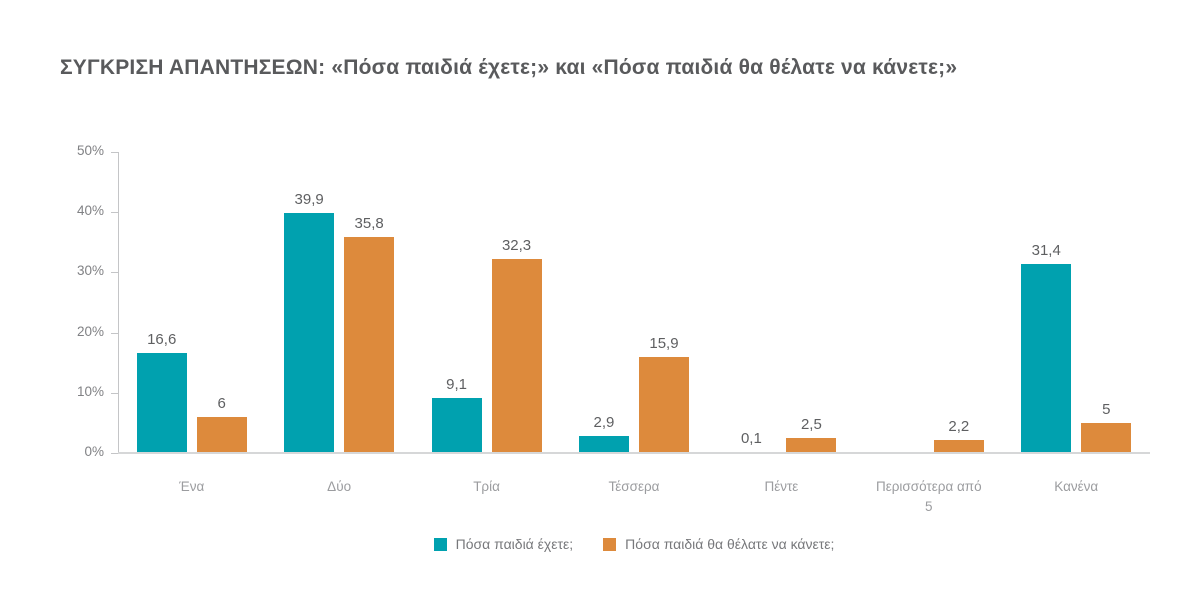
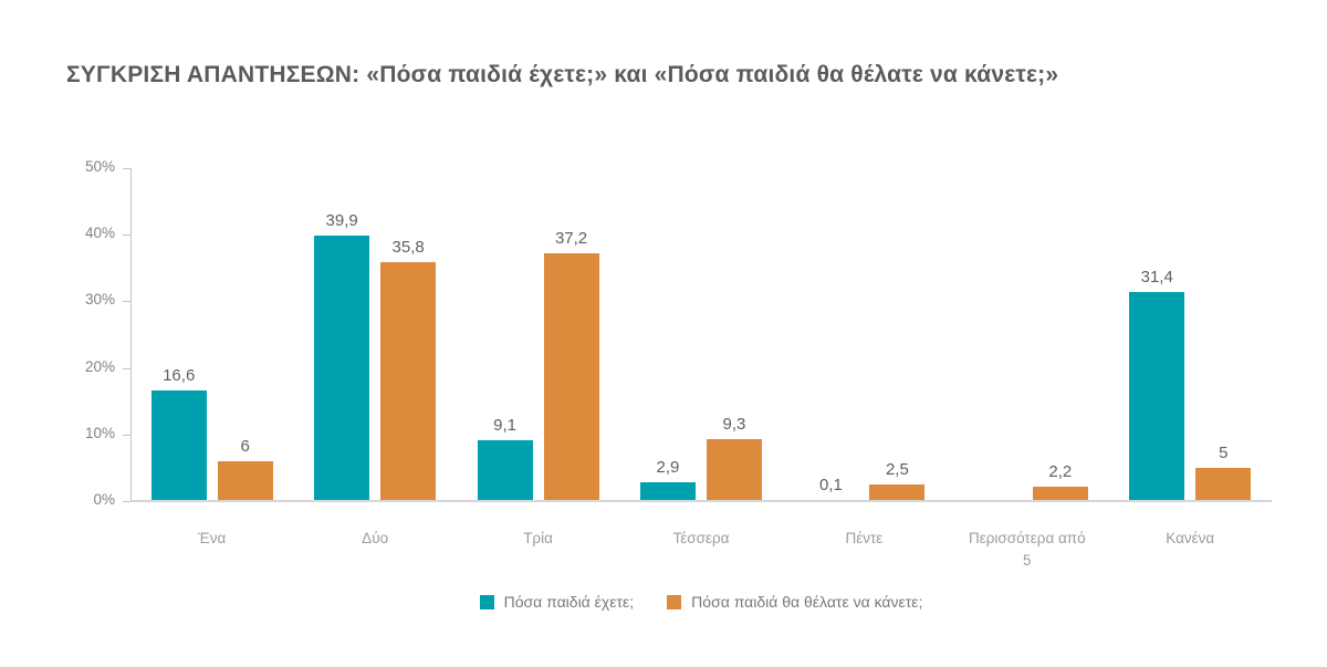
Πόσα παιδιά θα θέλατε να κάνετε;/Τρία: 32,3 -> 37,2
Πόσα παιδιά θα θέλατε να κάνετε;/Τέσσερα: 15,9 -> 9,3
